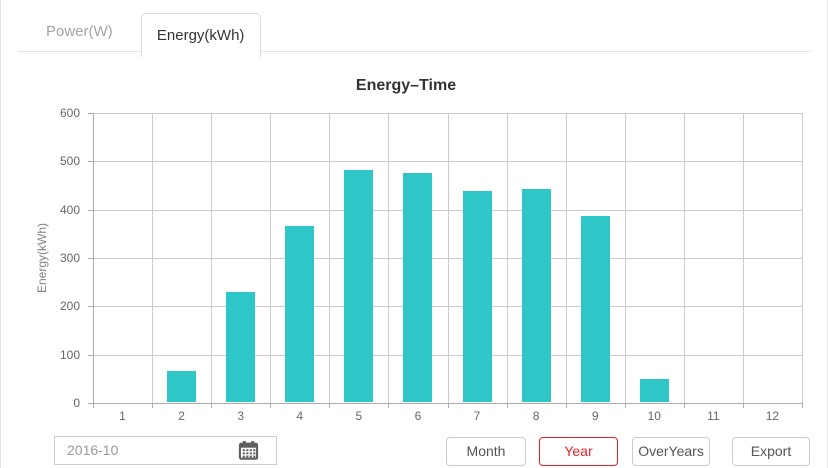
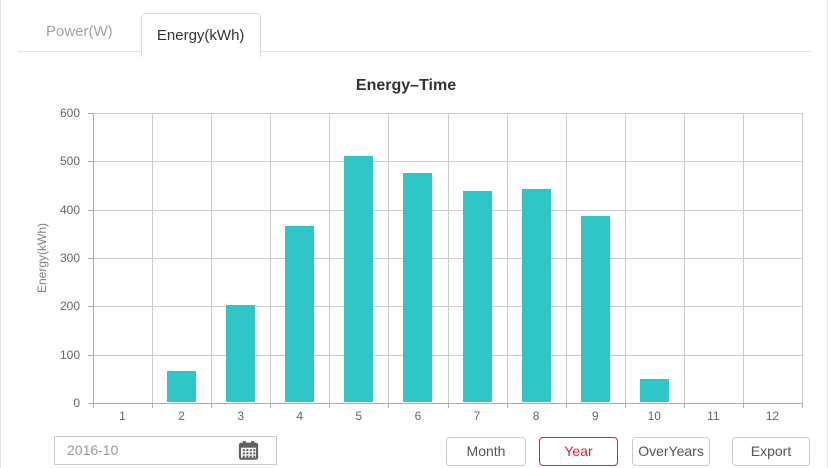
3: 230 -> 200
5: 480 -> 510
